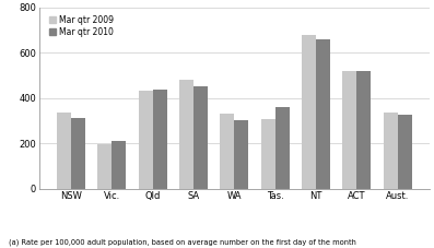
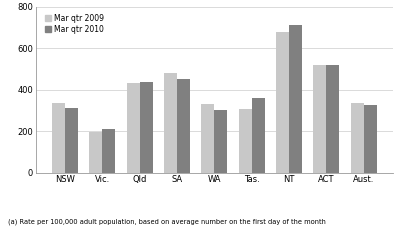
Mar qtr 2010/NT: 660 -> 710
